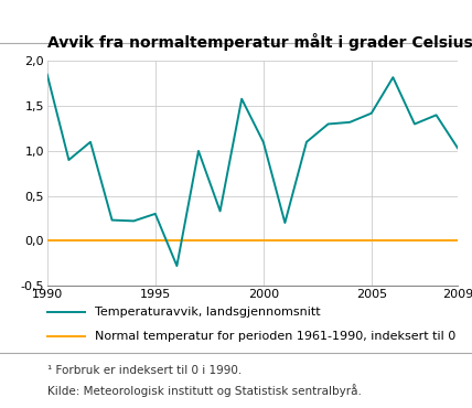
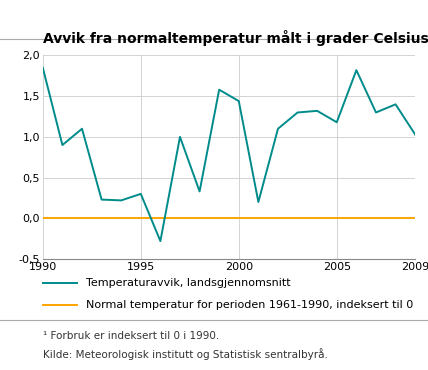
2000: 1,10 -> 1,44
2005: 1,42 -> 1,18
